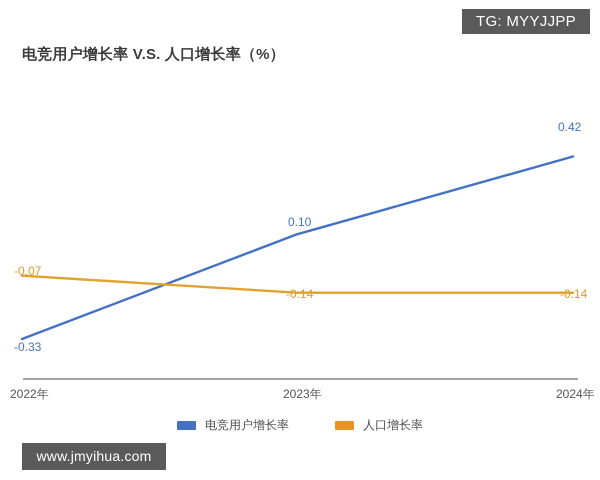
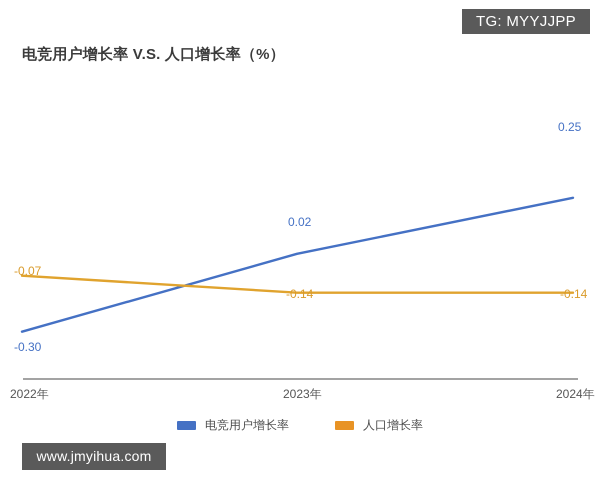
电竞用户增长率/2022年: -0.33 -> -0.30
电竞用户增长率/2023年: 0.10 -> 0.02
电竞用户增长率/2024年: 0.42 -> 0.25
